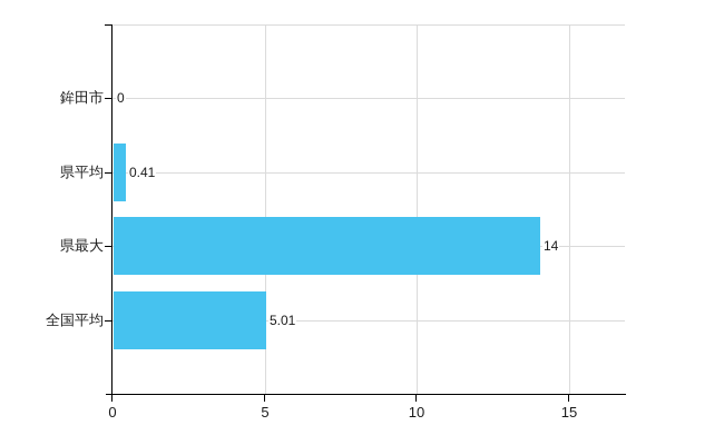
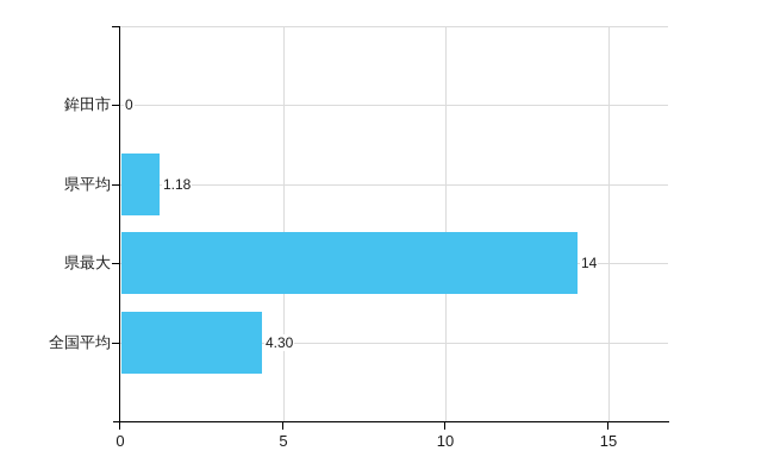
県平均: 0.41 -> 1.18
全国平均: 5.01 -> 4.30
